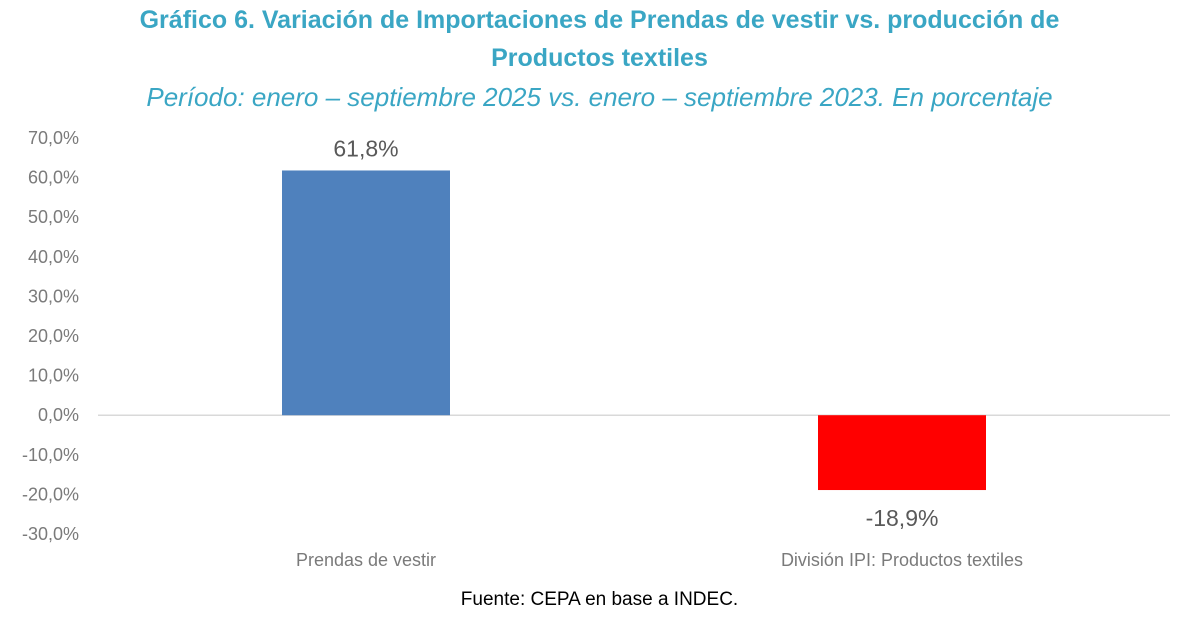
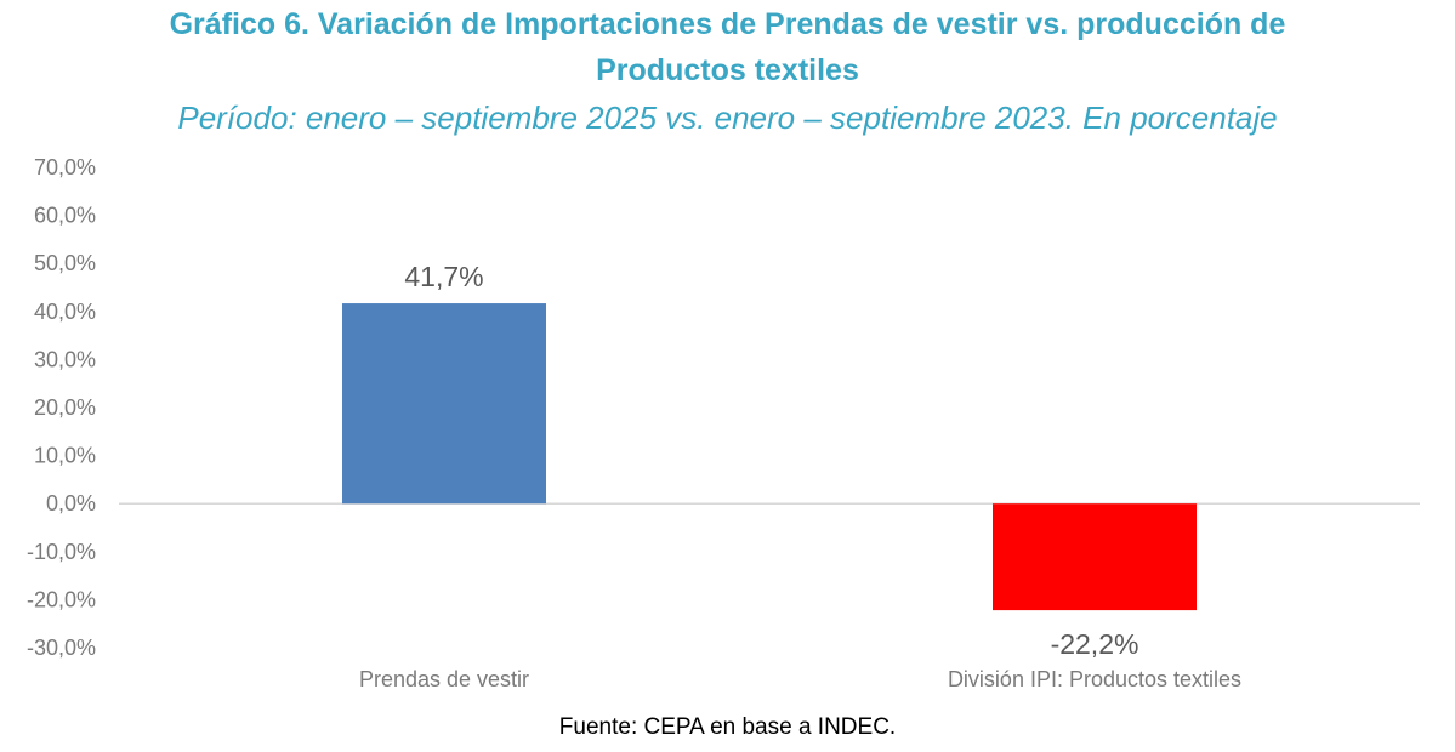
Prendas de vestir: 61,8% -> 41,7%
División IPI: Productos textiles: -18,9% -> -22,2%
